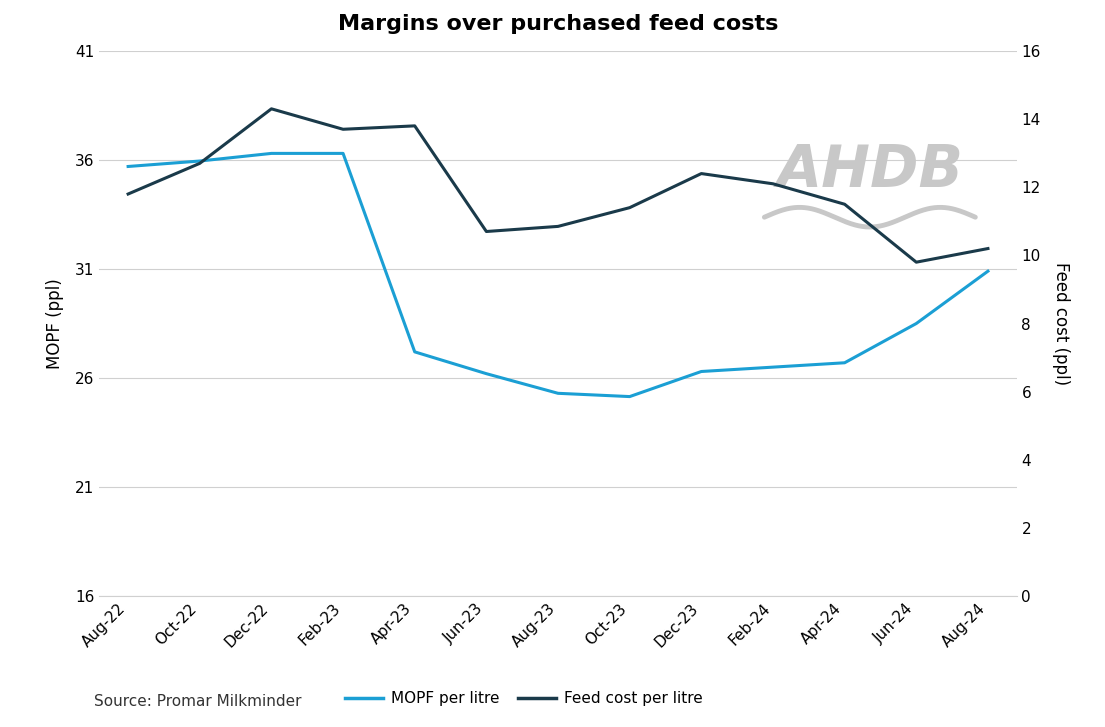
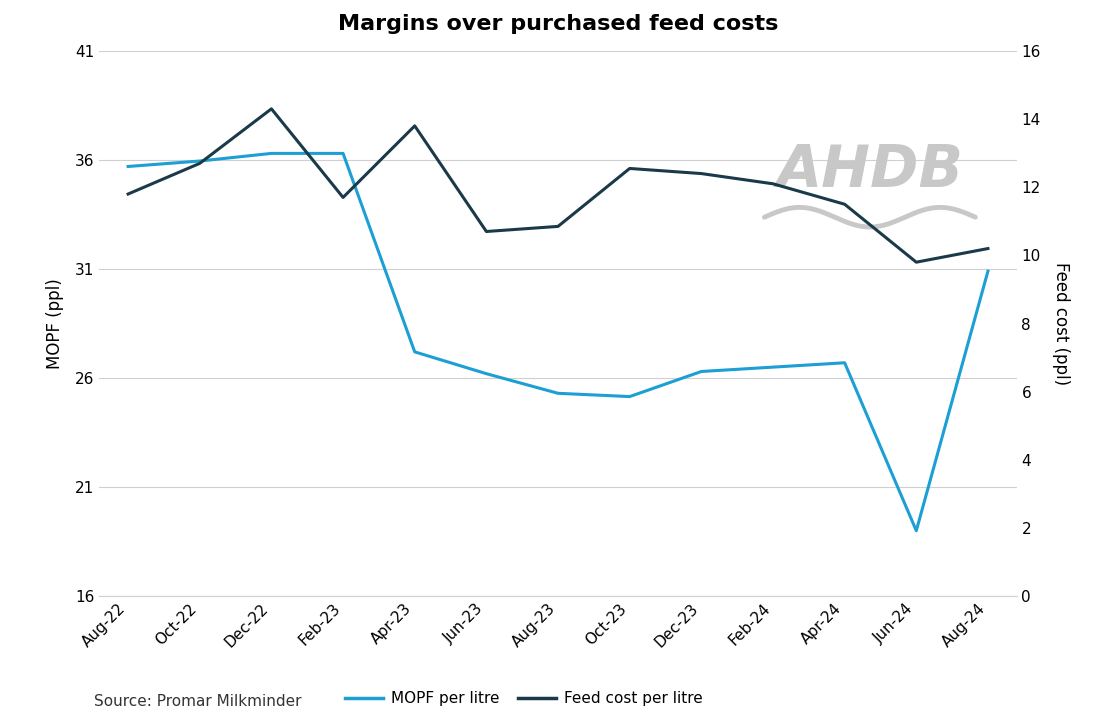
Feed cost per litre/Feb-23: 13.70 -> 11.70
Feed cost per litre/Oct-23: 11.40 -> 12.55
MOPF per litre/Jun-24: 28.50 -> 19.00
